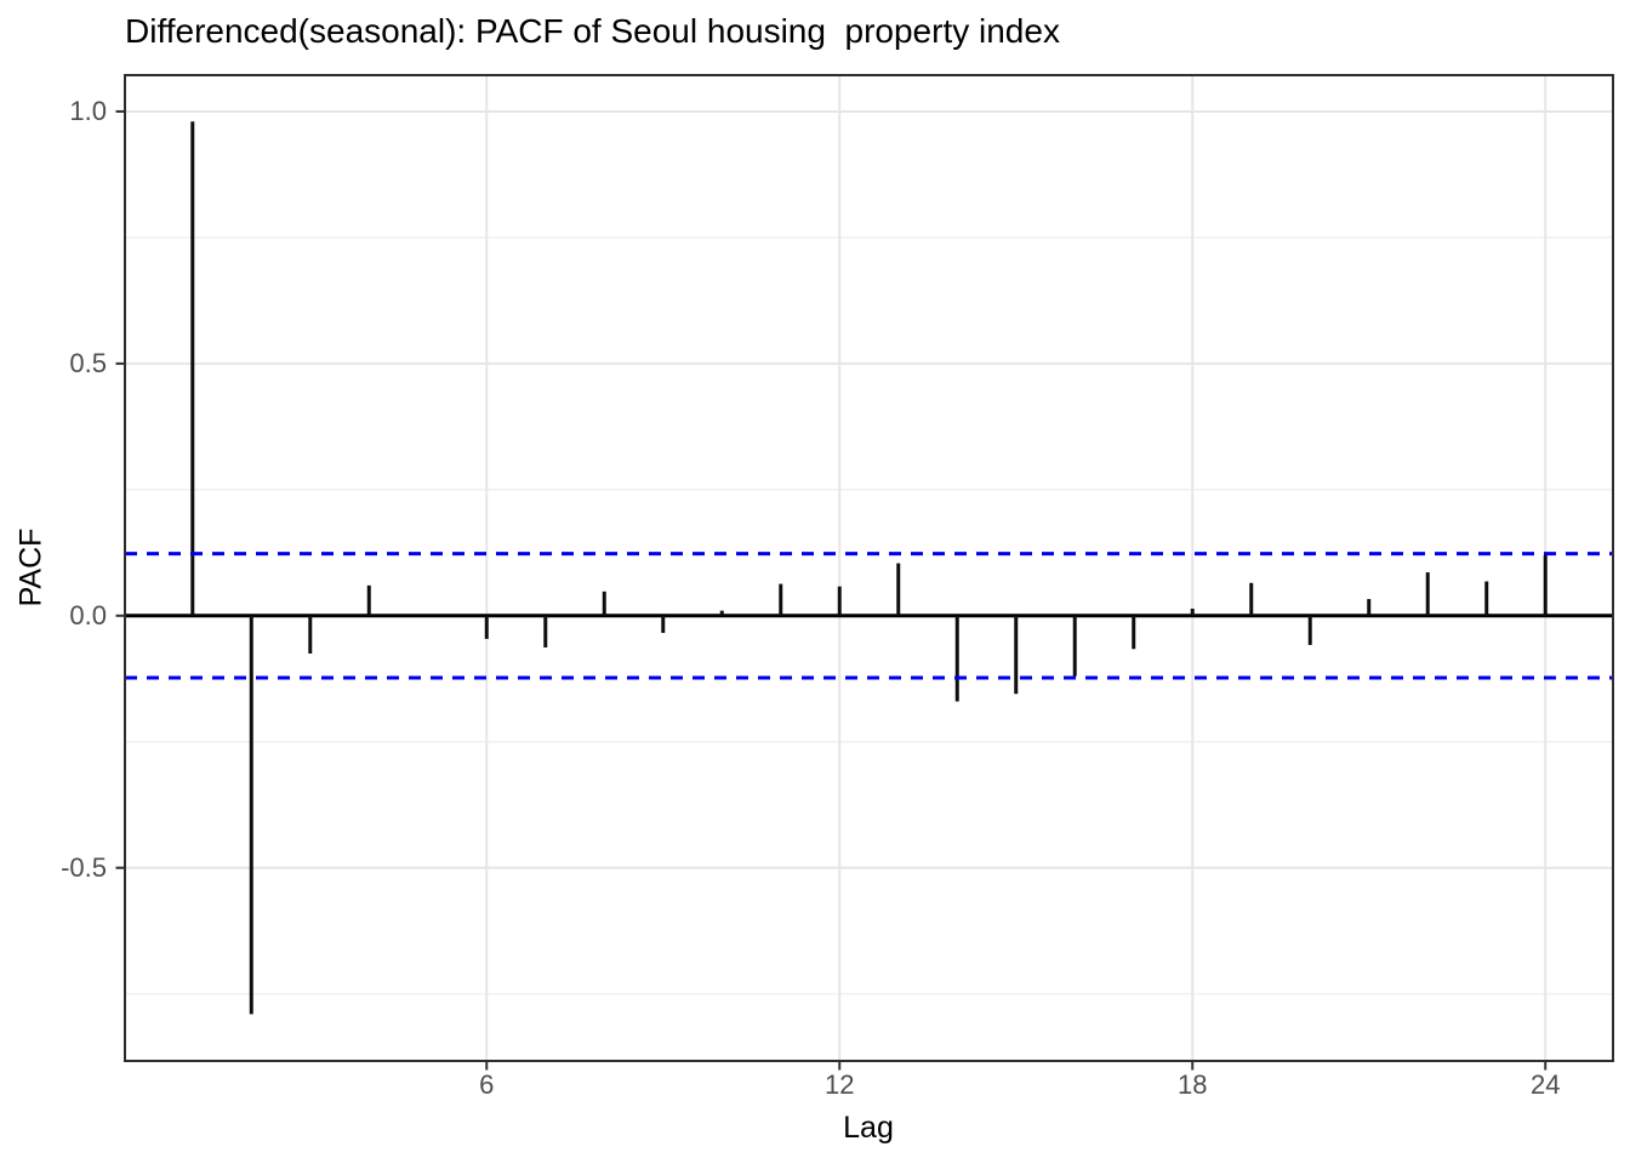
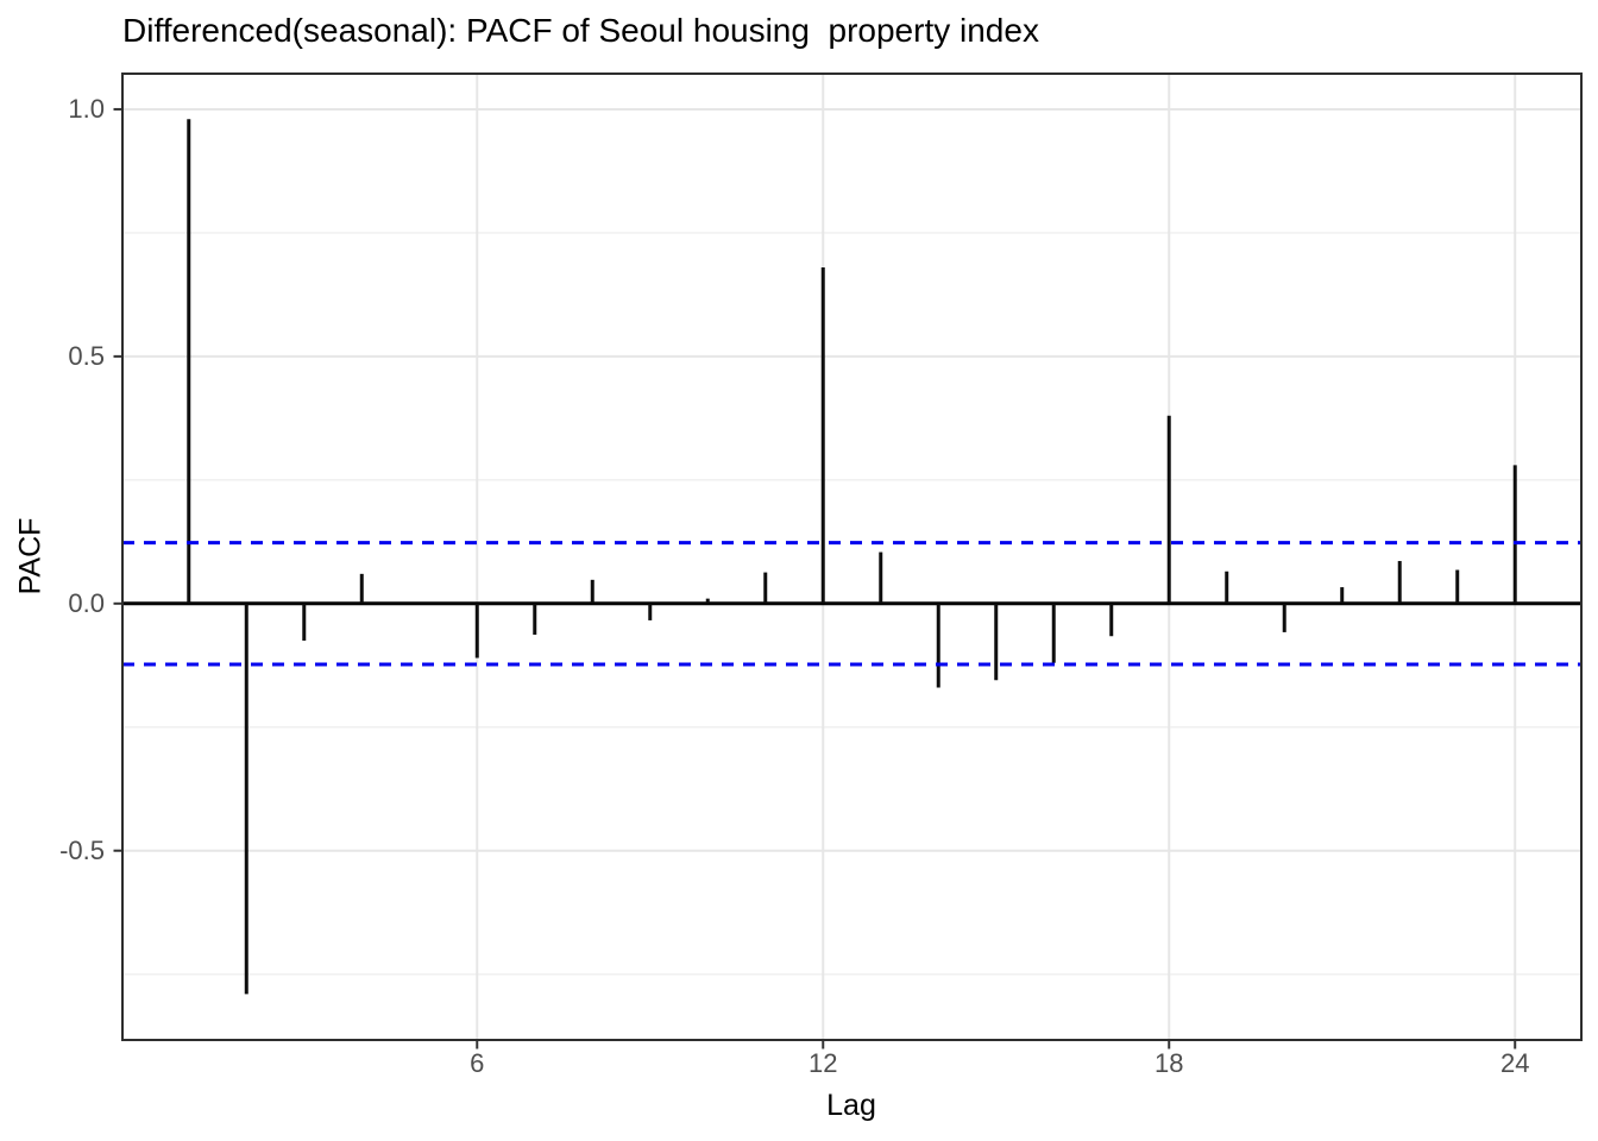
6: -0.05 -> -0.11
12: 0.06 -> 0.68
18: 0.01 -> 0.38
24: 0.12 -> 0.28
